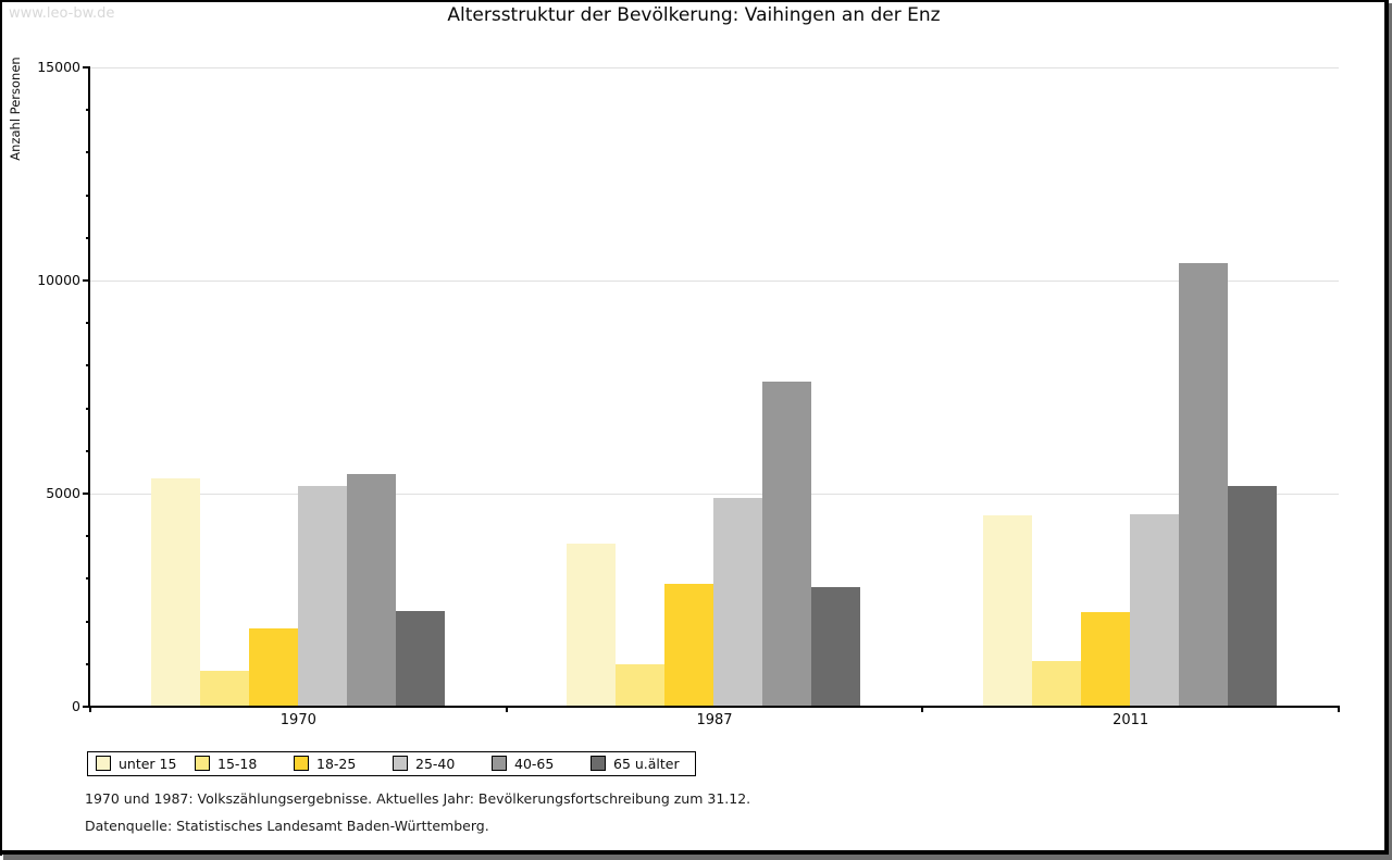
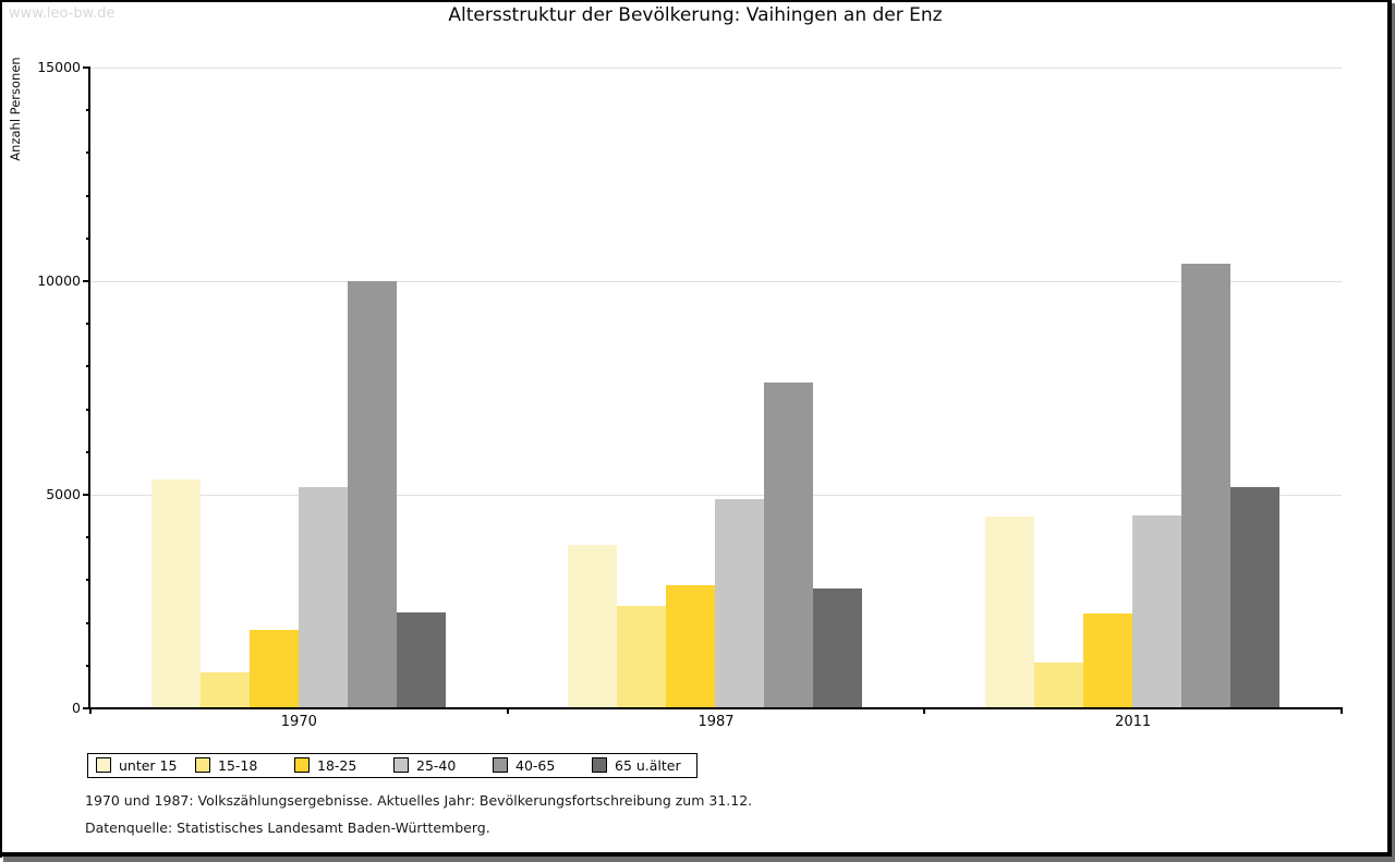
40-65/1970: 5500 -> 10000
15-18/1987: 1000 -> 2400
